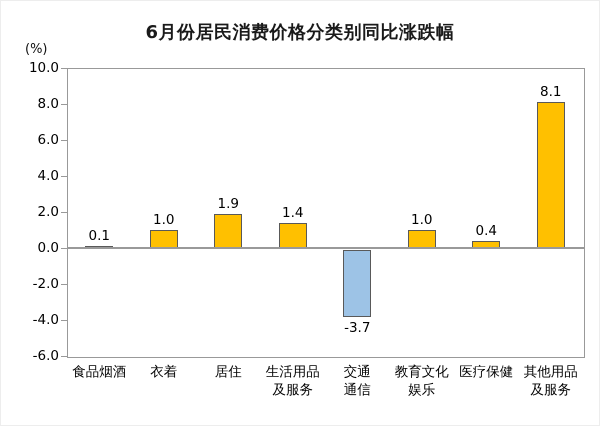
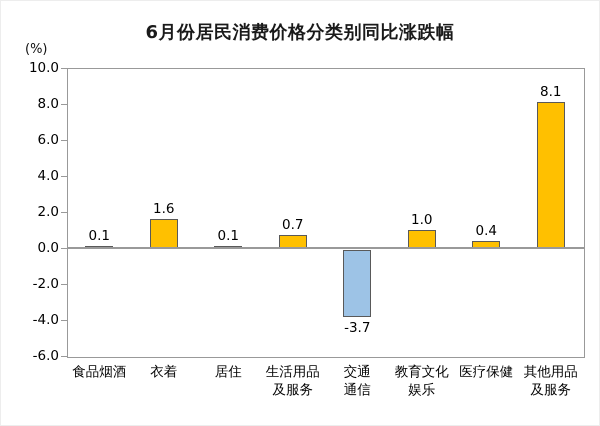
衣着: 1.0 -> 1.6
居住: 1.9 -> 0.1
生活用品及服务: 1.4 -> 0.7
